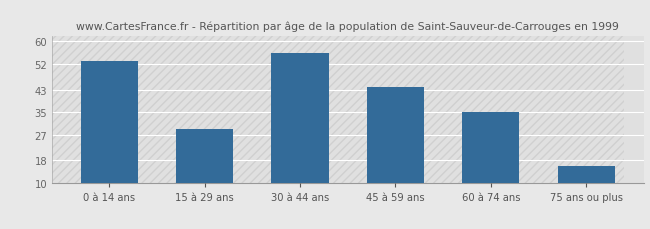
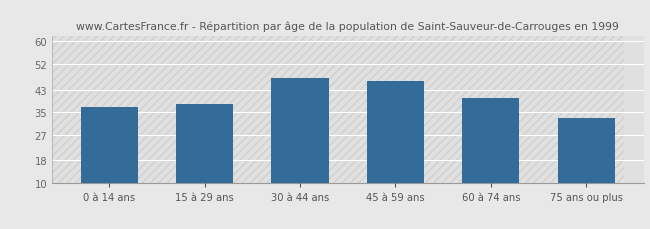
0 à 14 ans: 53 -> 37
15 à 29 ans: 29 -> 38
30 à 44 ans: 56 -> 47
45 à 59 ans: 44 -> 46
60 à 74 ans: 35 -> 40
75 ans ou plus: 16 -> 33
